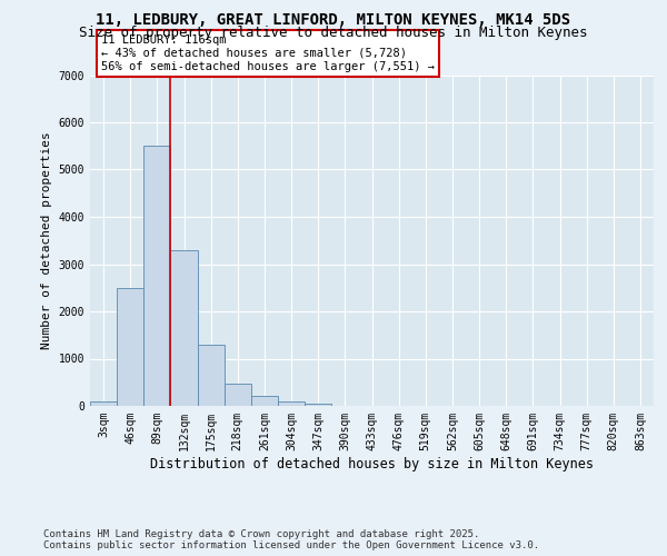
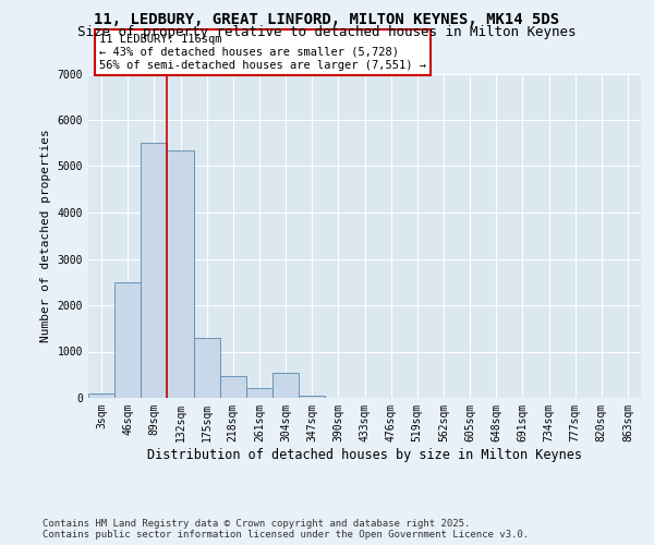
132sqm: 3300 -> 5350
304sqm: 100 -> 550
